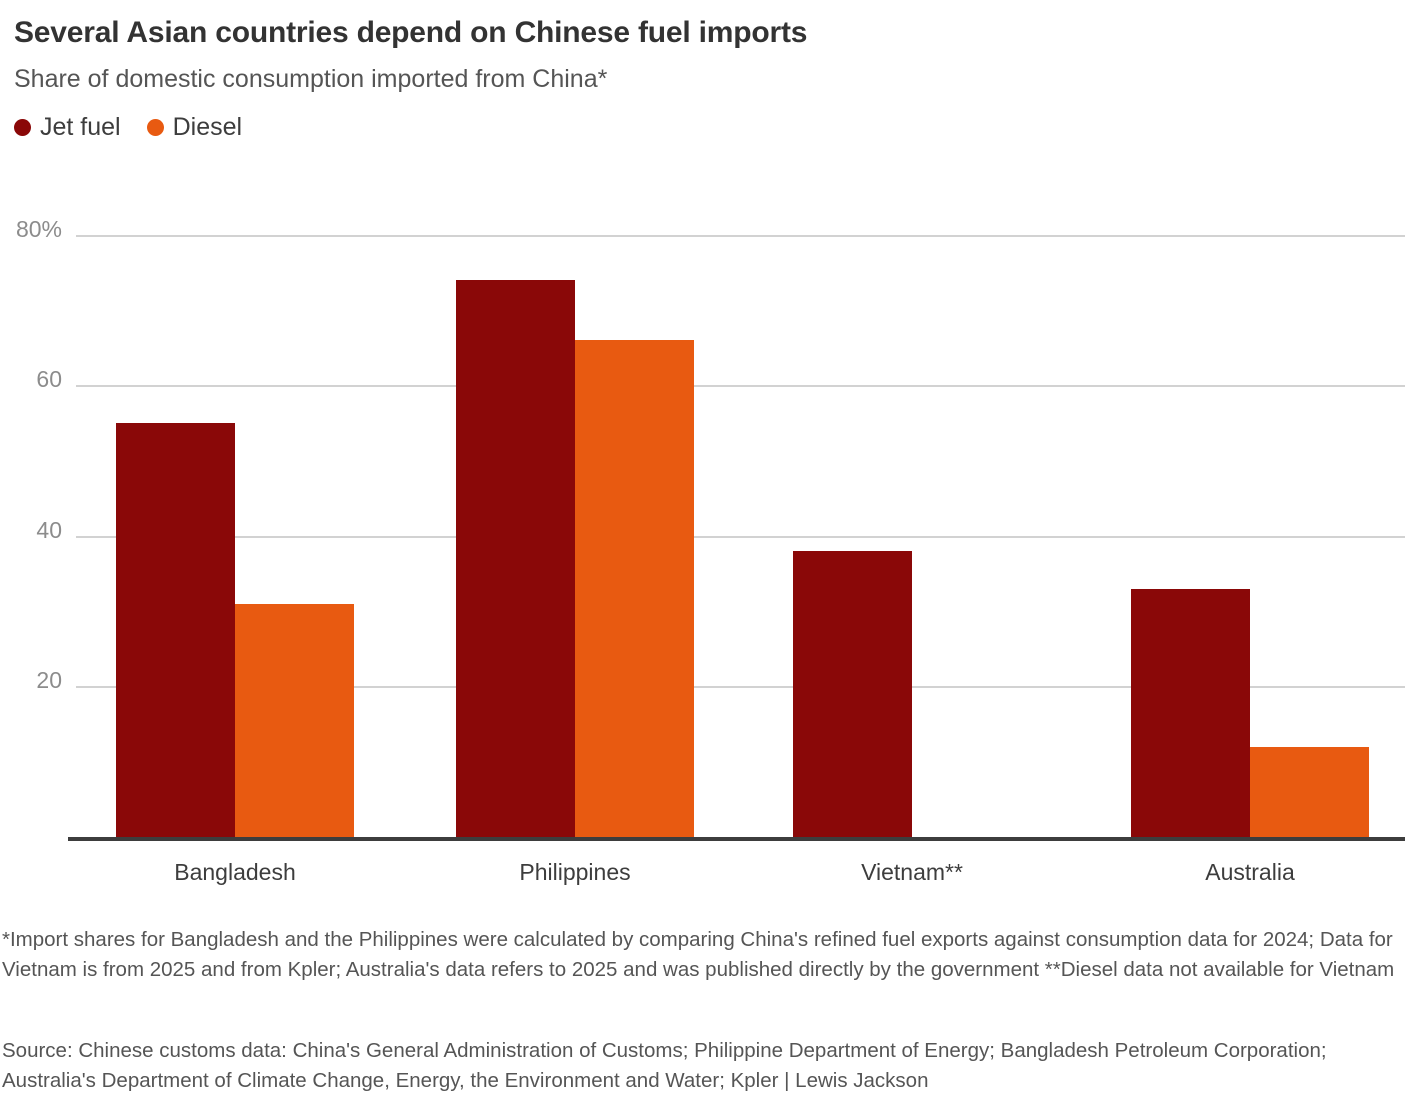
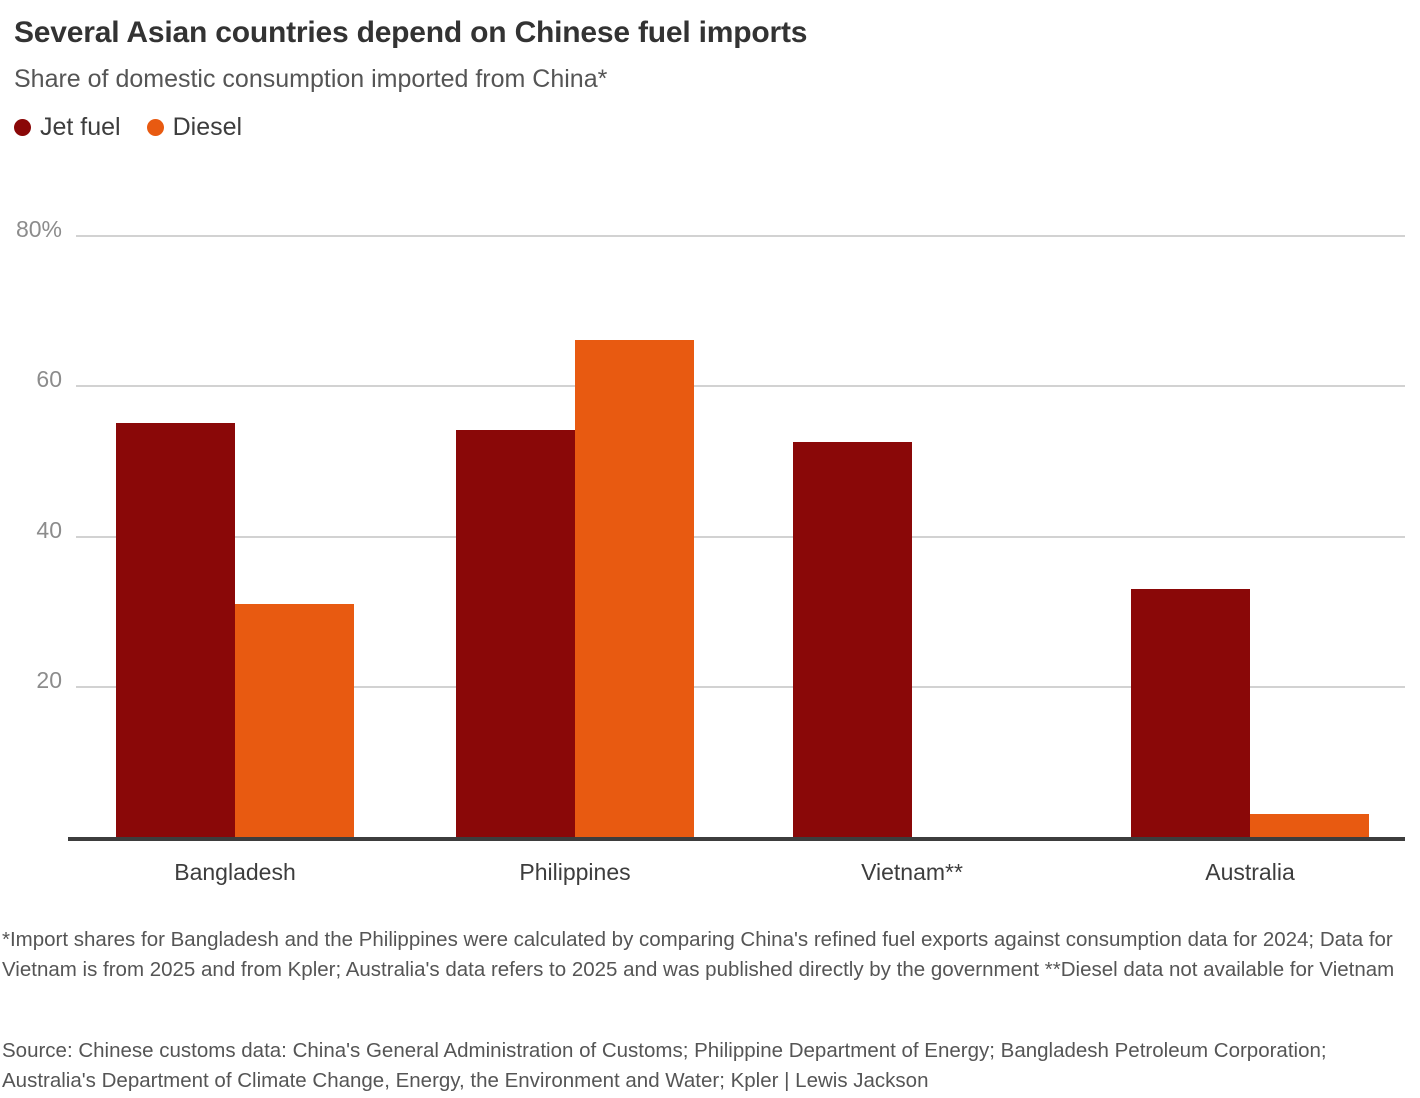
Jet fuel/Philippines: 74% -> 54%
Jet fuel/Vietnam**: 38% -> 52%
Diesel/Australia: 12% -> 3%
